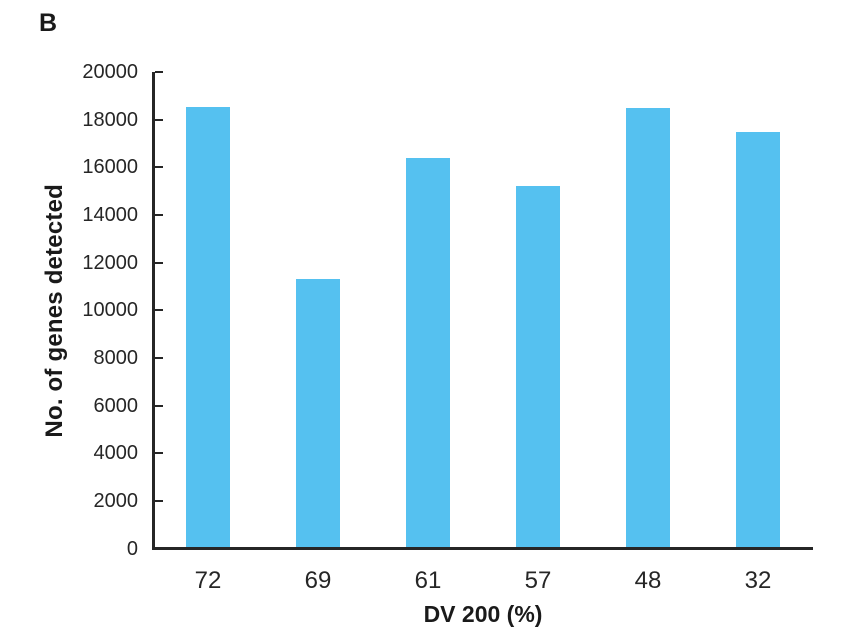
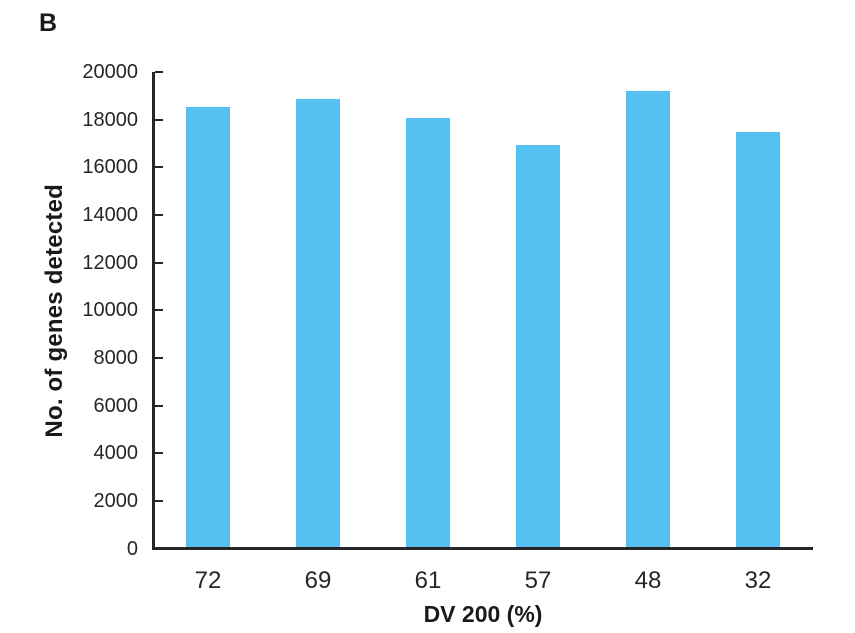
69: 11300 -> 18800
61: 16400 -> 18000
57: 15200 -> 17000
48: 18500 -> 19200
